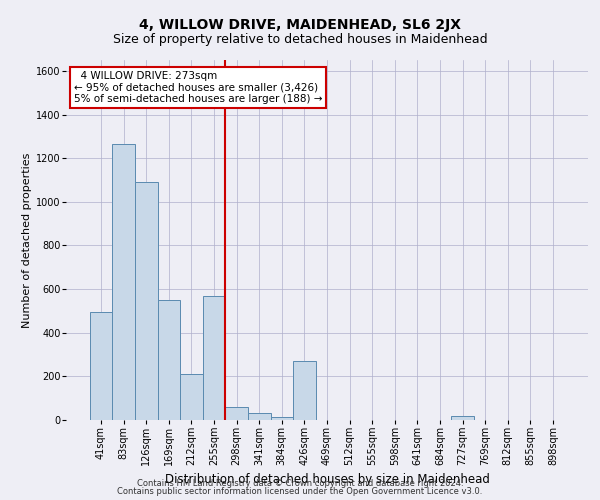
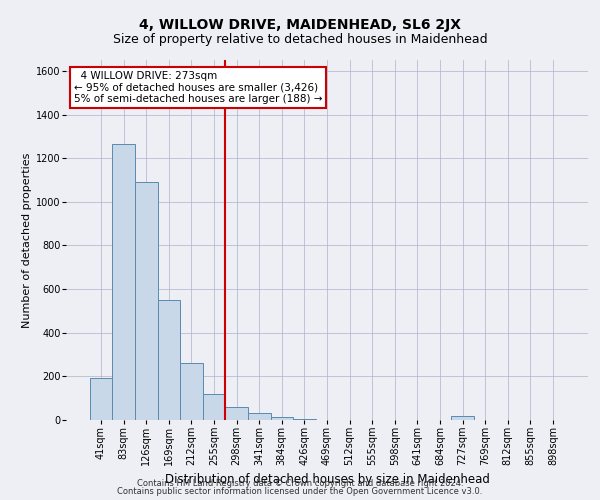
41sqm: 495 -> 193
212sqm: 210 -> 260
255sqm: 570 -> 117
426sqm: 270 -> 3
